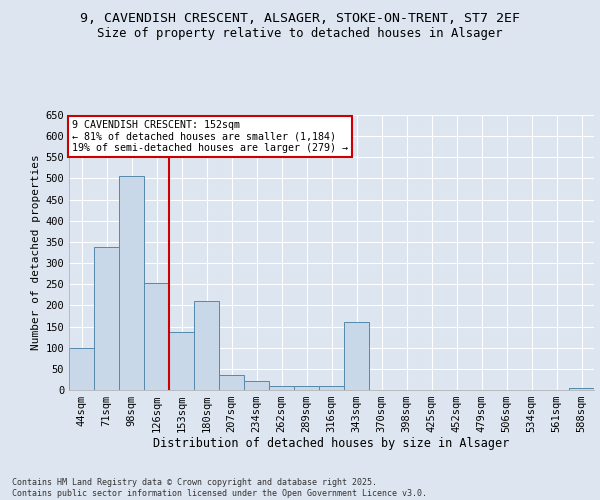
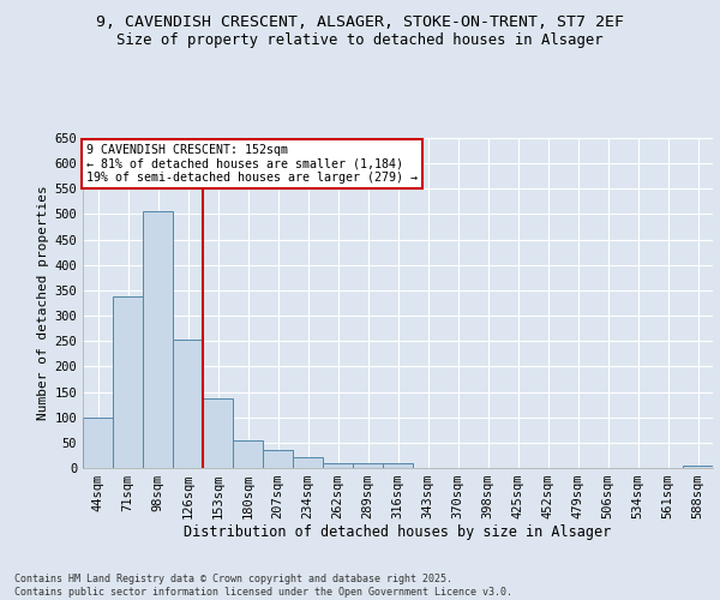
180sqm: 210 -> 55
343sqm: 160 -> 1
